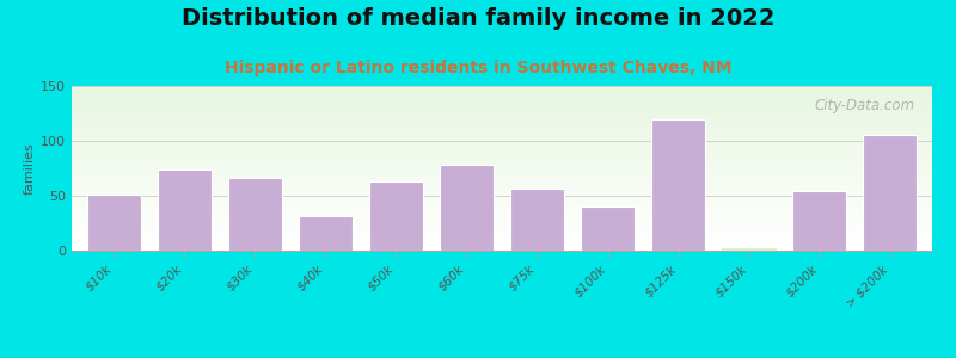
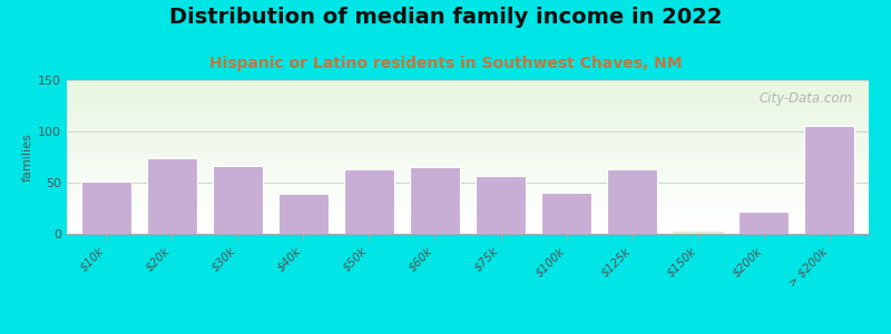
$40k: 32 -> 39
$60k: 78 -> 65
$125k: 120 -> 63
$200k: 54 -> 22
